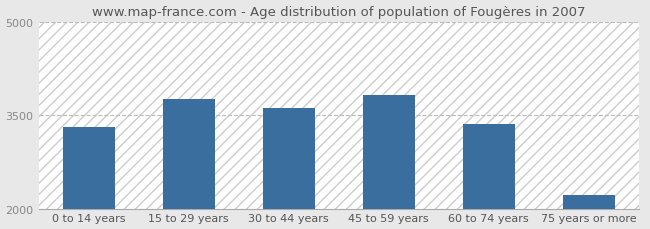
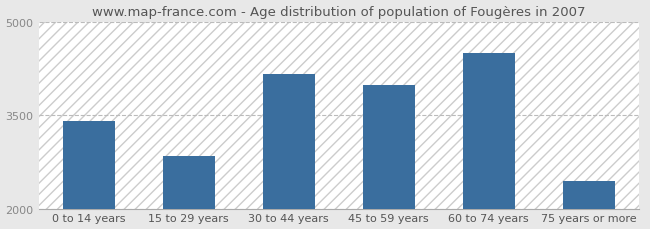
0 to 14 years: 3310 -> 3400
15 to 29 years: 3760 -> 2840
30 to 44 years: 3620 -> 4160
45 to 59 years: 3820 -> 3980
60 to 74 years: 3350 -> 4500
75 years or more: 2210 -> 2440
